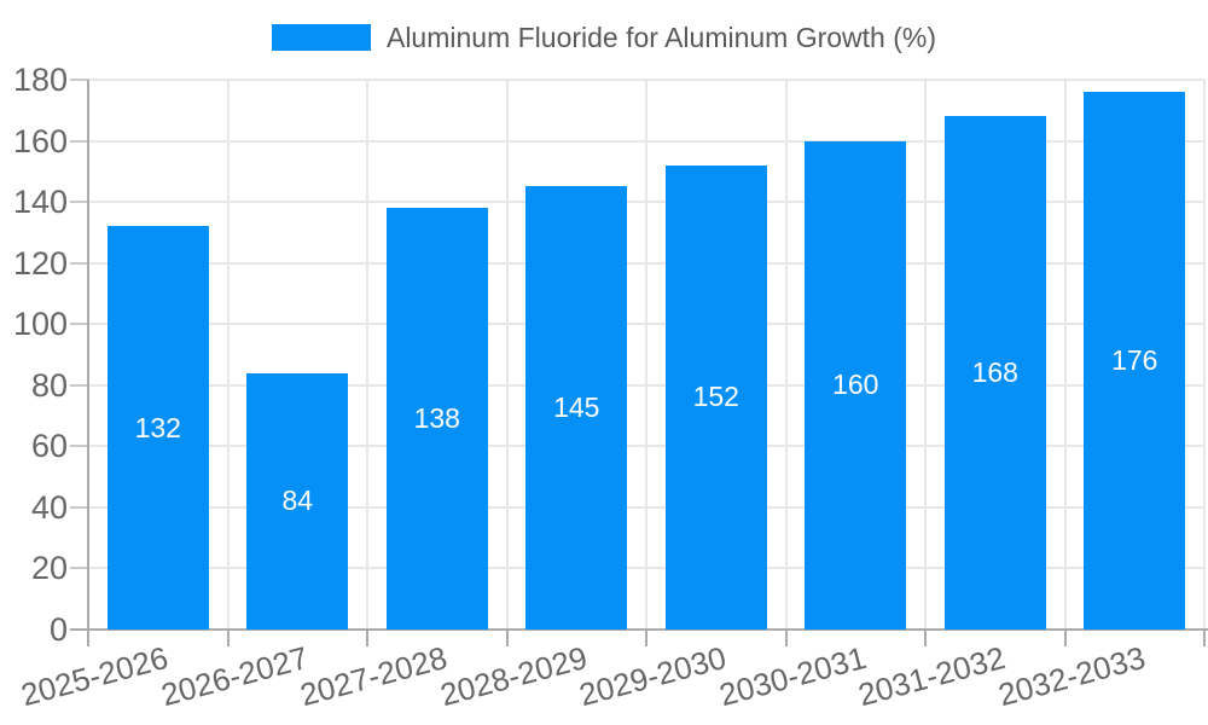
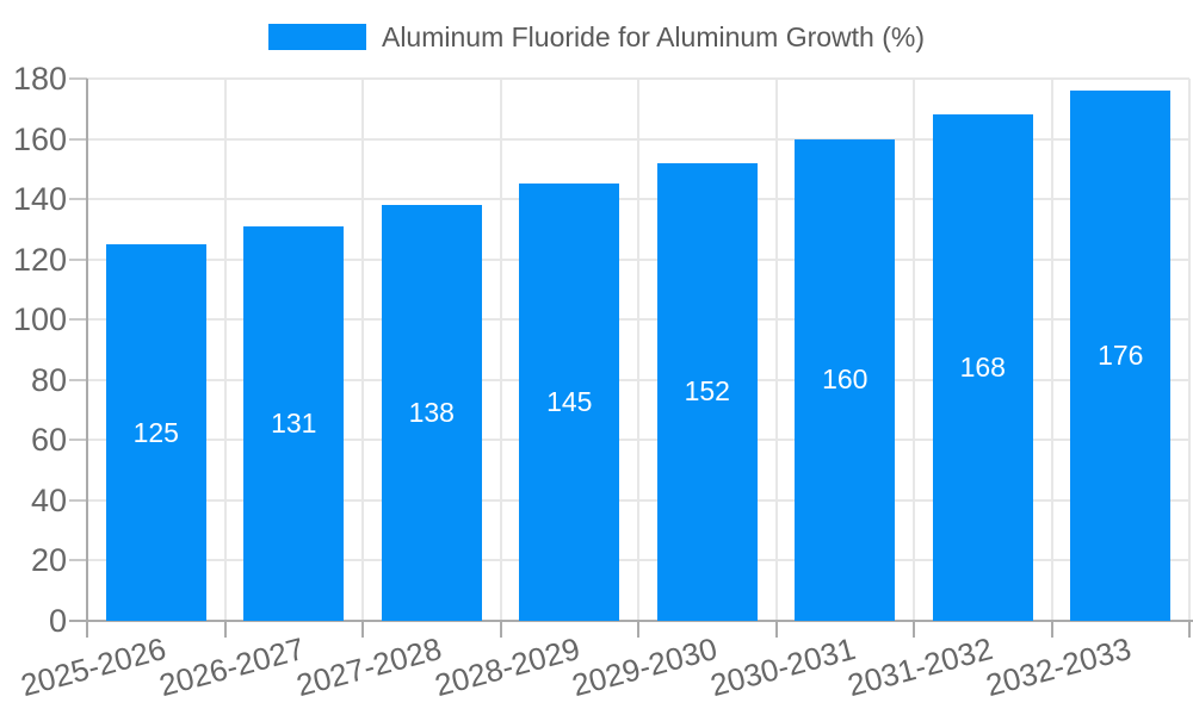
2025-2026: 132 -> 125
2026-2027: 84 -> 131
